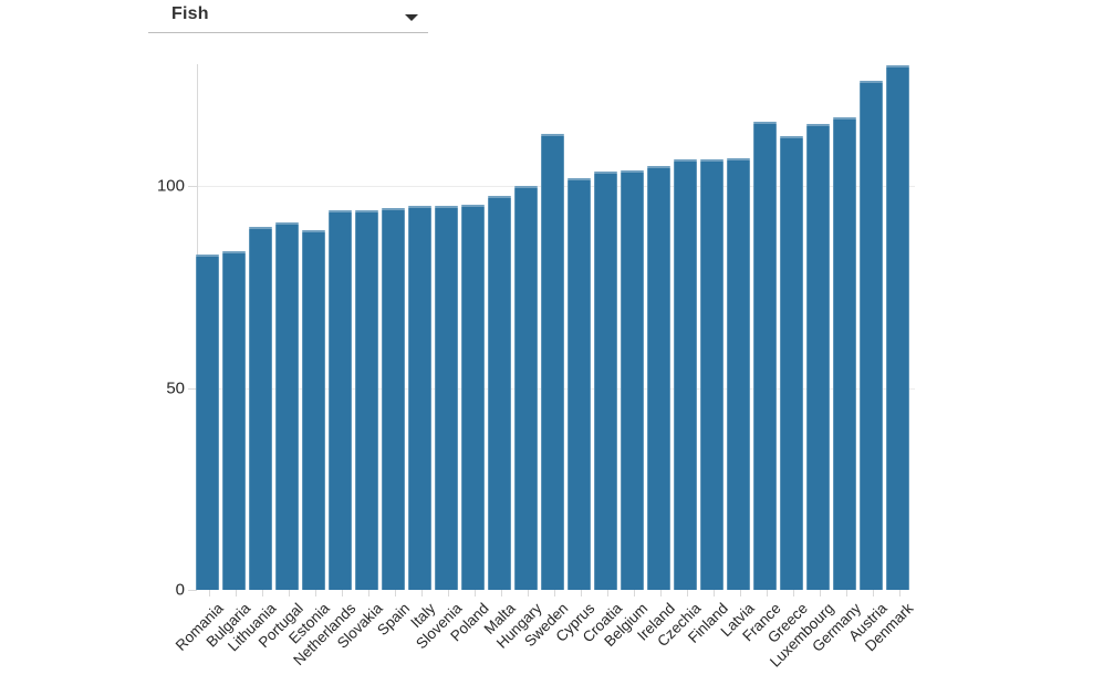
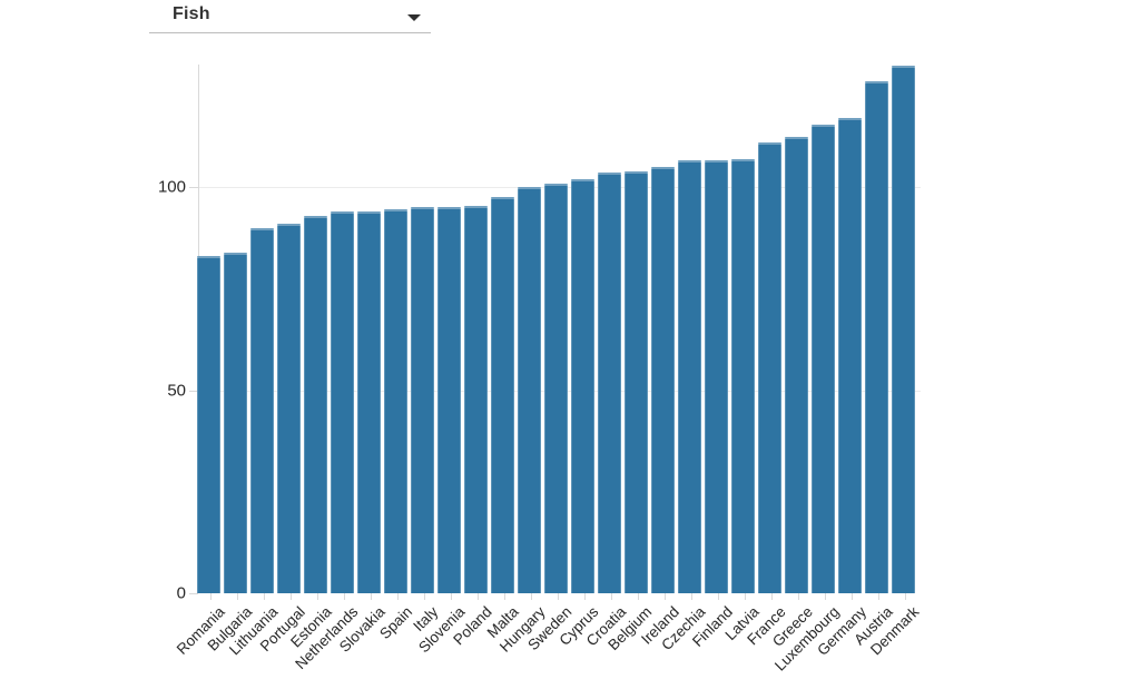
Estonia: 89 -> 93
Sweden: 113 -> 101
France: 116 -> 111
